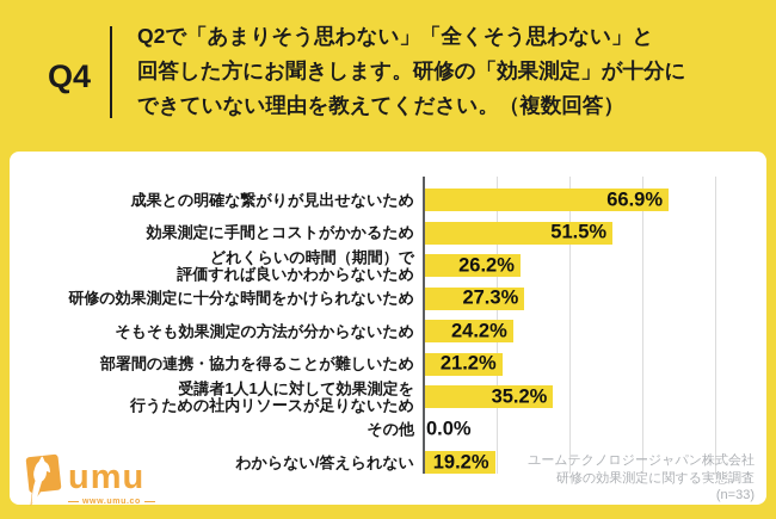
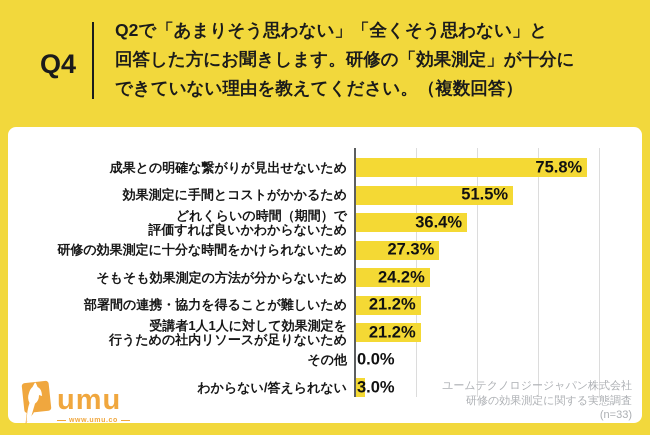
成果との明確な繋がりが見出せないため: 66.9% -> 75.8%
どれくらいの時間（期間）で 評価すれば良いかわからないため: 26.2% -> 36.4%
受講者1人1人に対して効果測定を 行うための社内リソースが足りないため: 35.2% -> 21.2%
わからない/答えられない: 19.2% -> 3.0%
